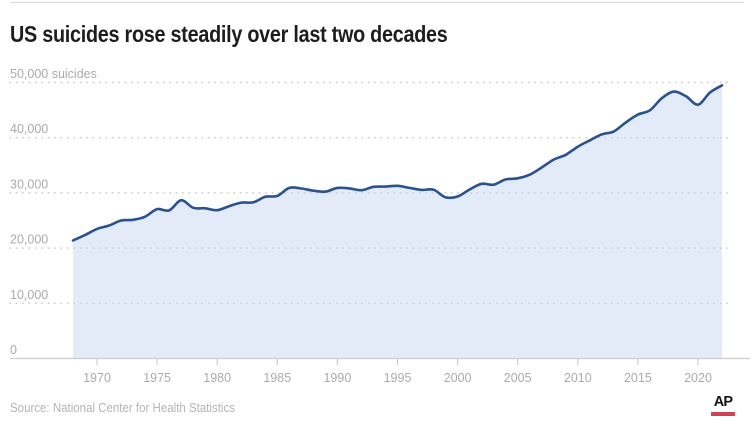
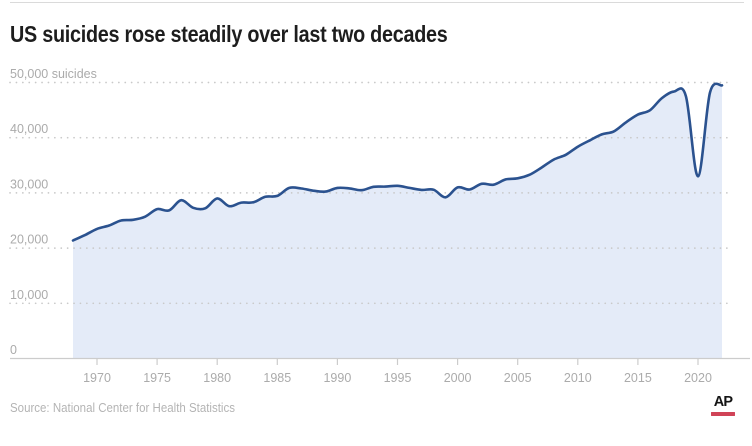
1980: 27000 -> 29000
2000: 29000 -> 31000
2020: 46000 -> 33000
